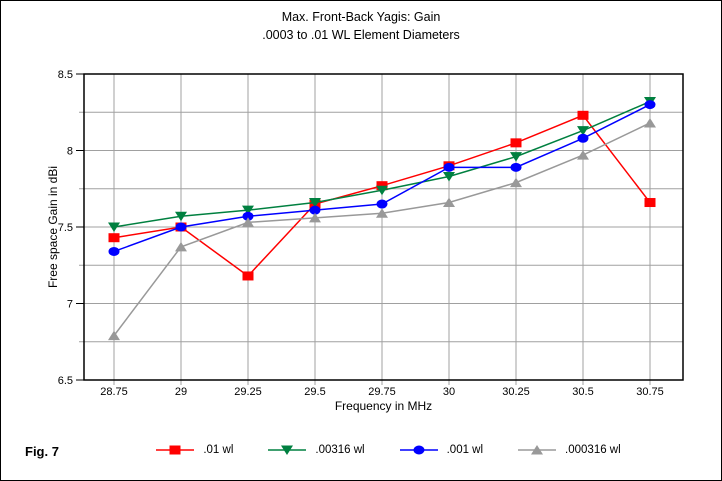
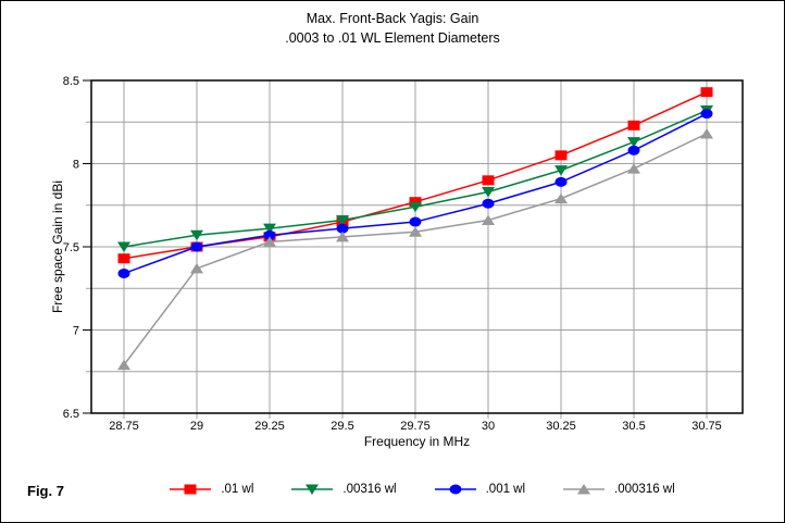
.01 wl/29.25: 7.18 -> 7.56
.001 wl/30: 7.89 -> 7.76
.01 wl/30.75: 7.66 -> 8.43
